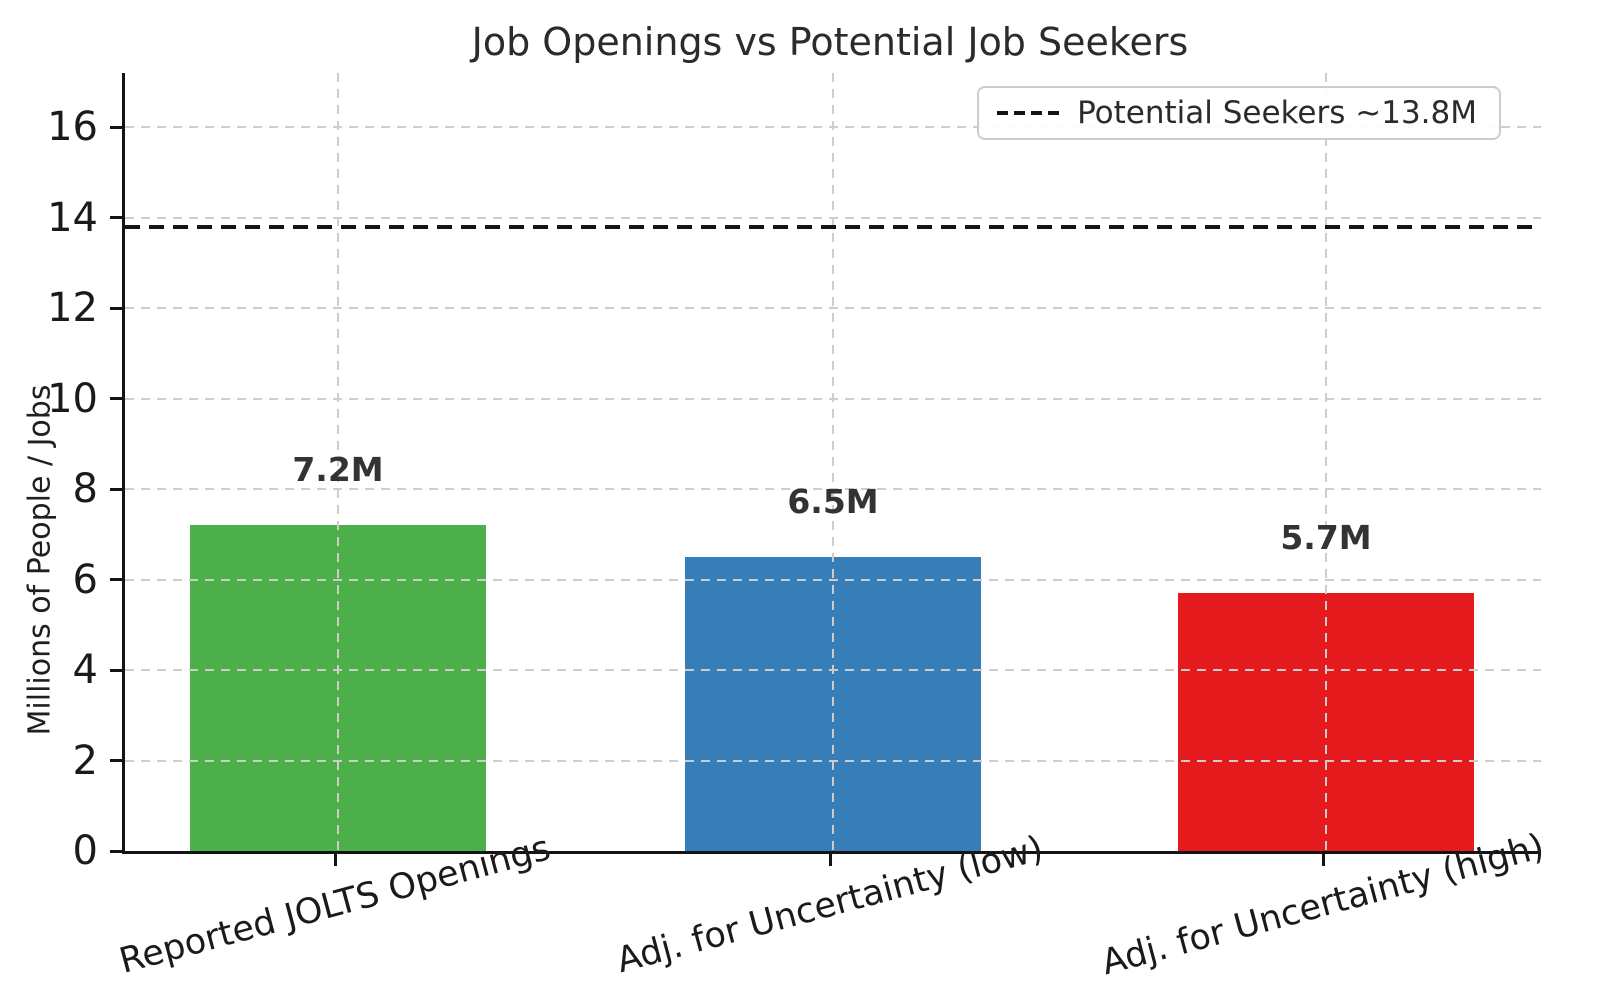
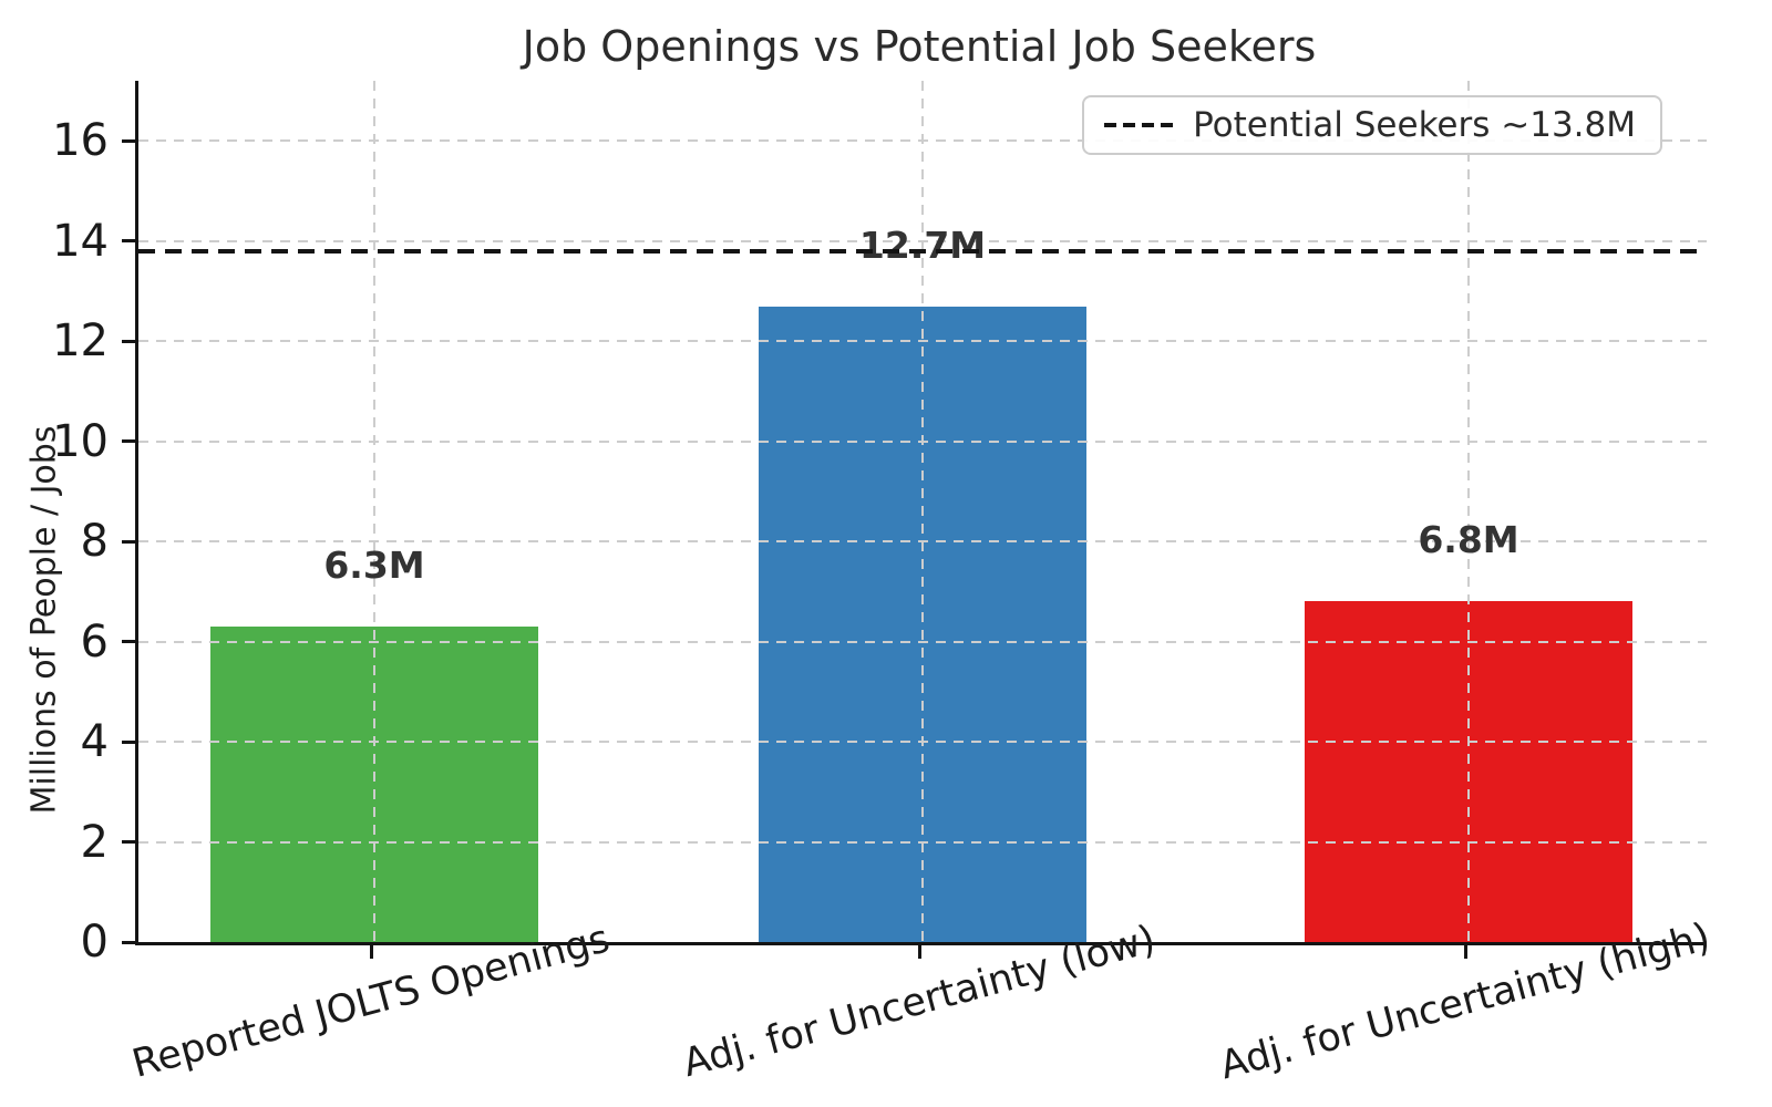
Reported JOLTS Openings: 7.2M -> 6.3M
Adj. for Uncertainty (low): 6.5M -> 12.7M
Adj. for Uncertainty (high): 5.7M -> 6.8M
